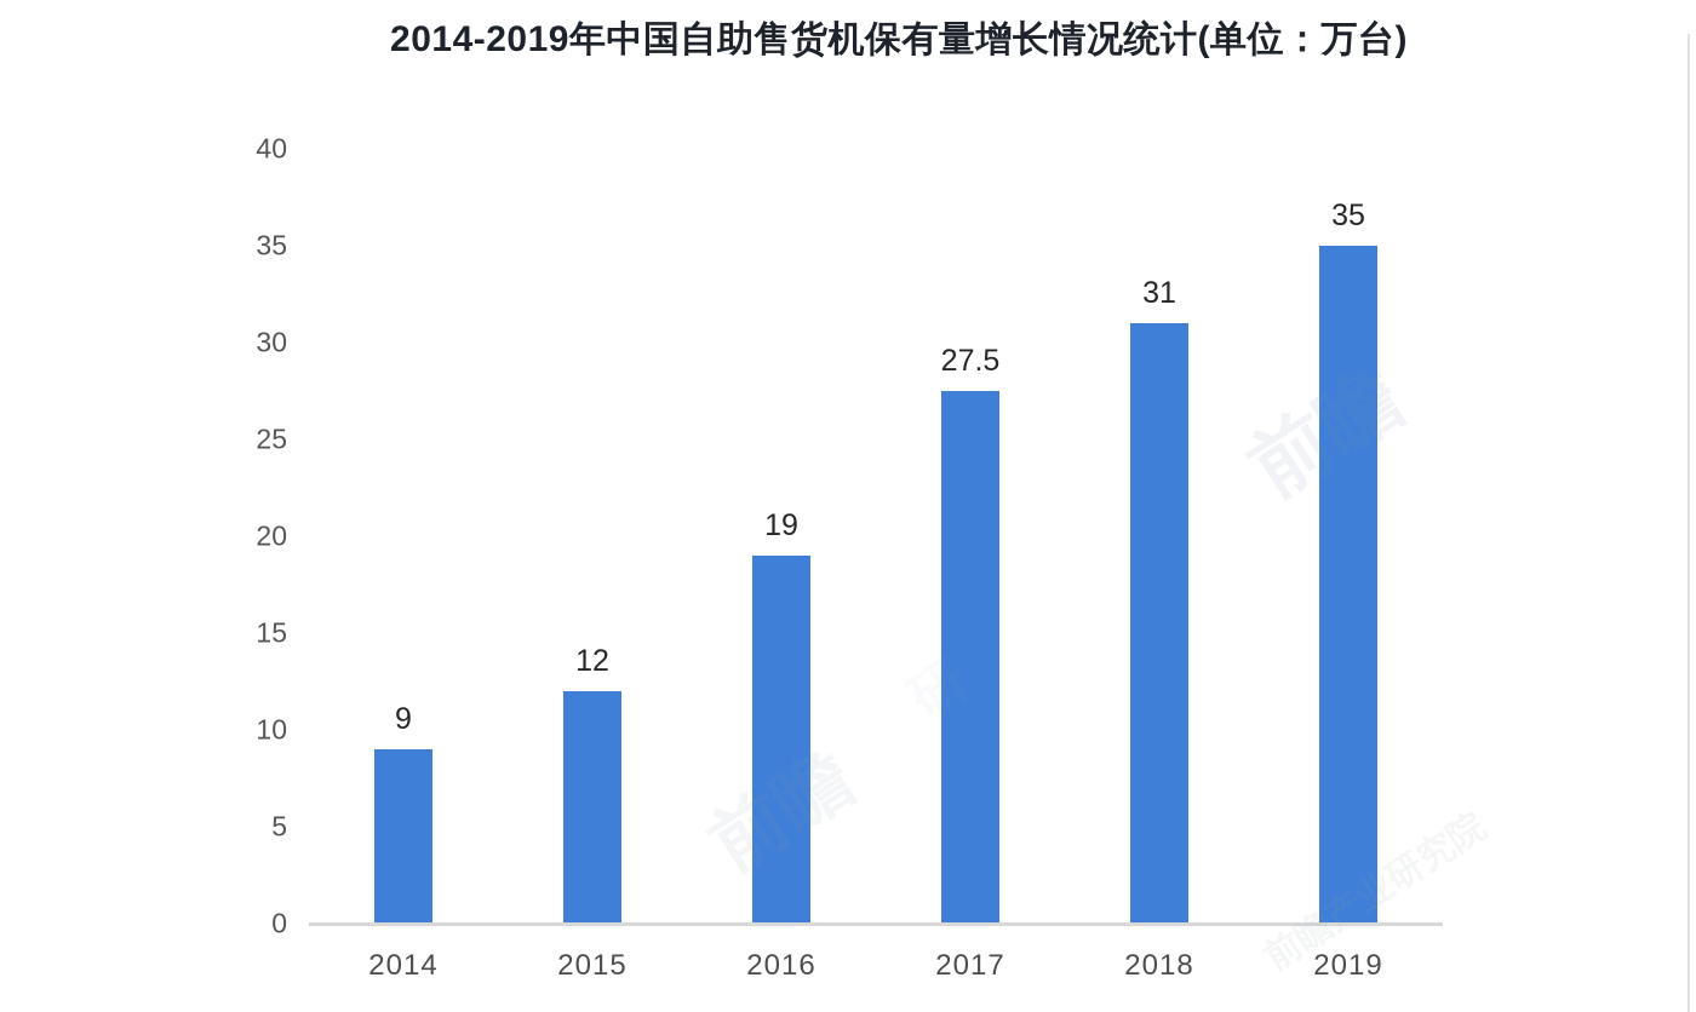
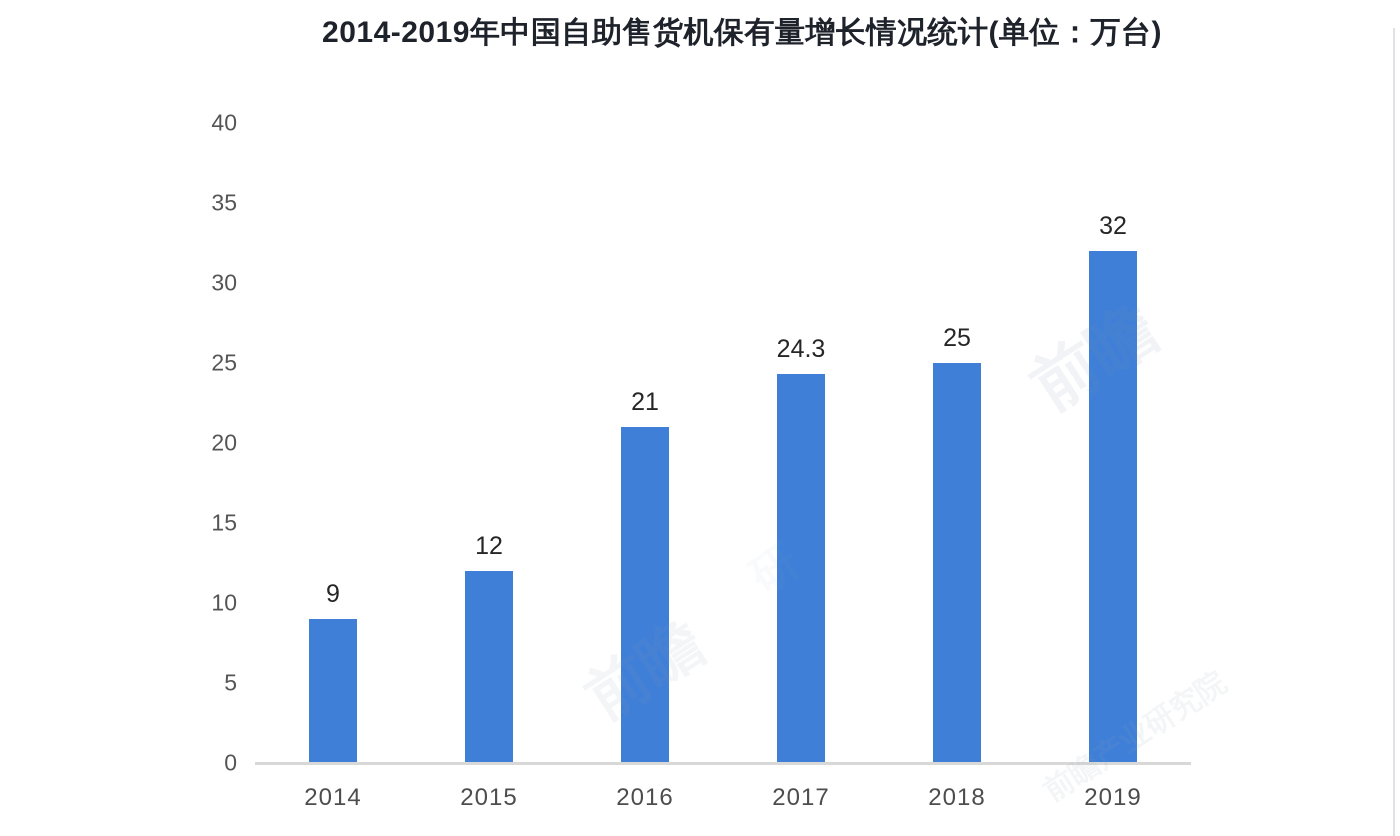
2016: 19 -> 21
2017: 27.5 -> 24.3
2018: 31 -> 25
2019: 35 -> 32
